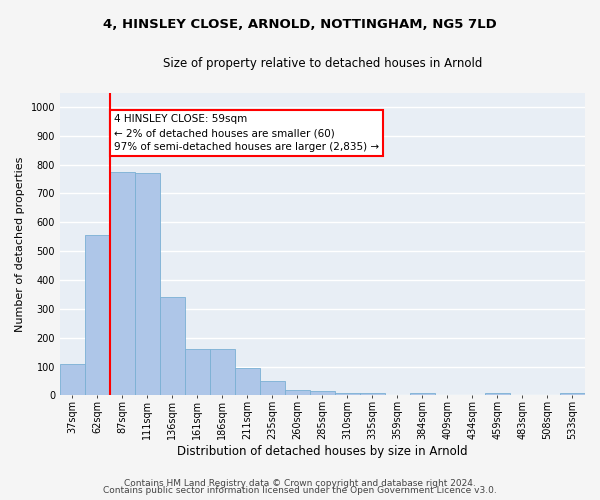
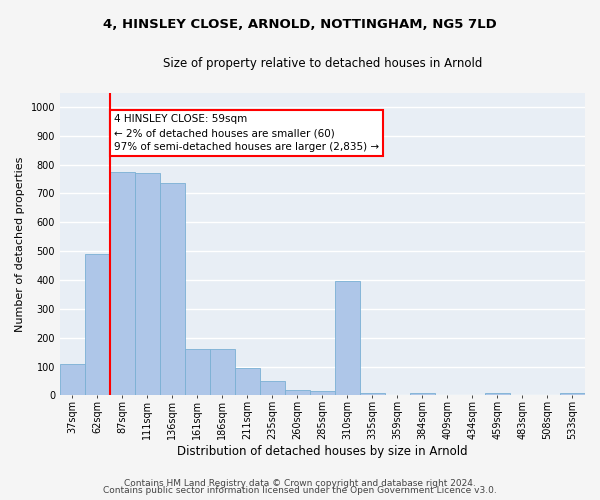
62sqm: 555 -> 490
136sqm: 340 -> 735
310sqm: 10 -> 395
